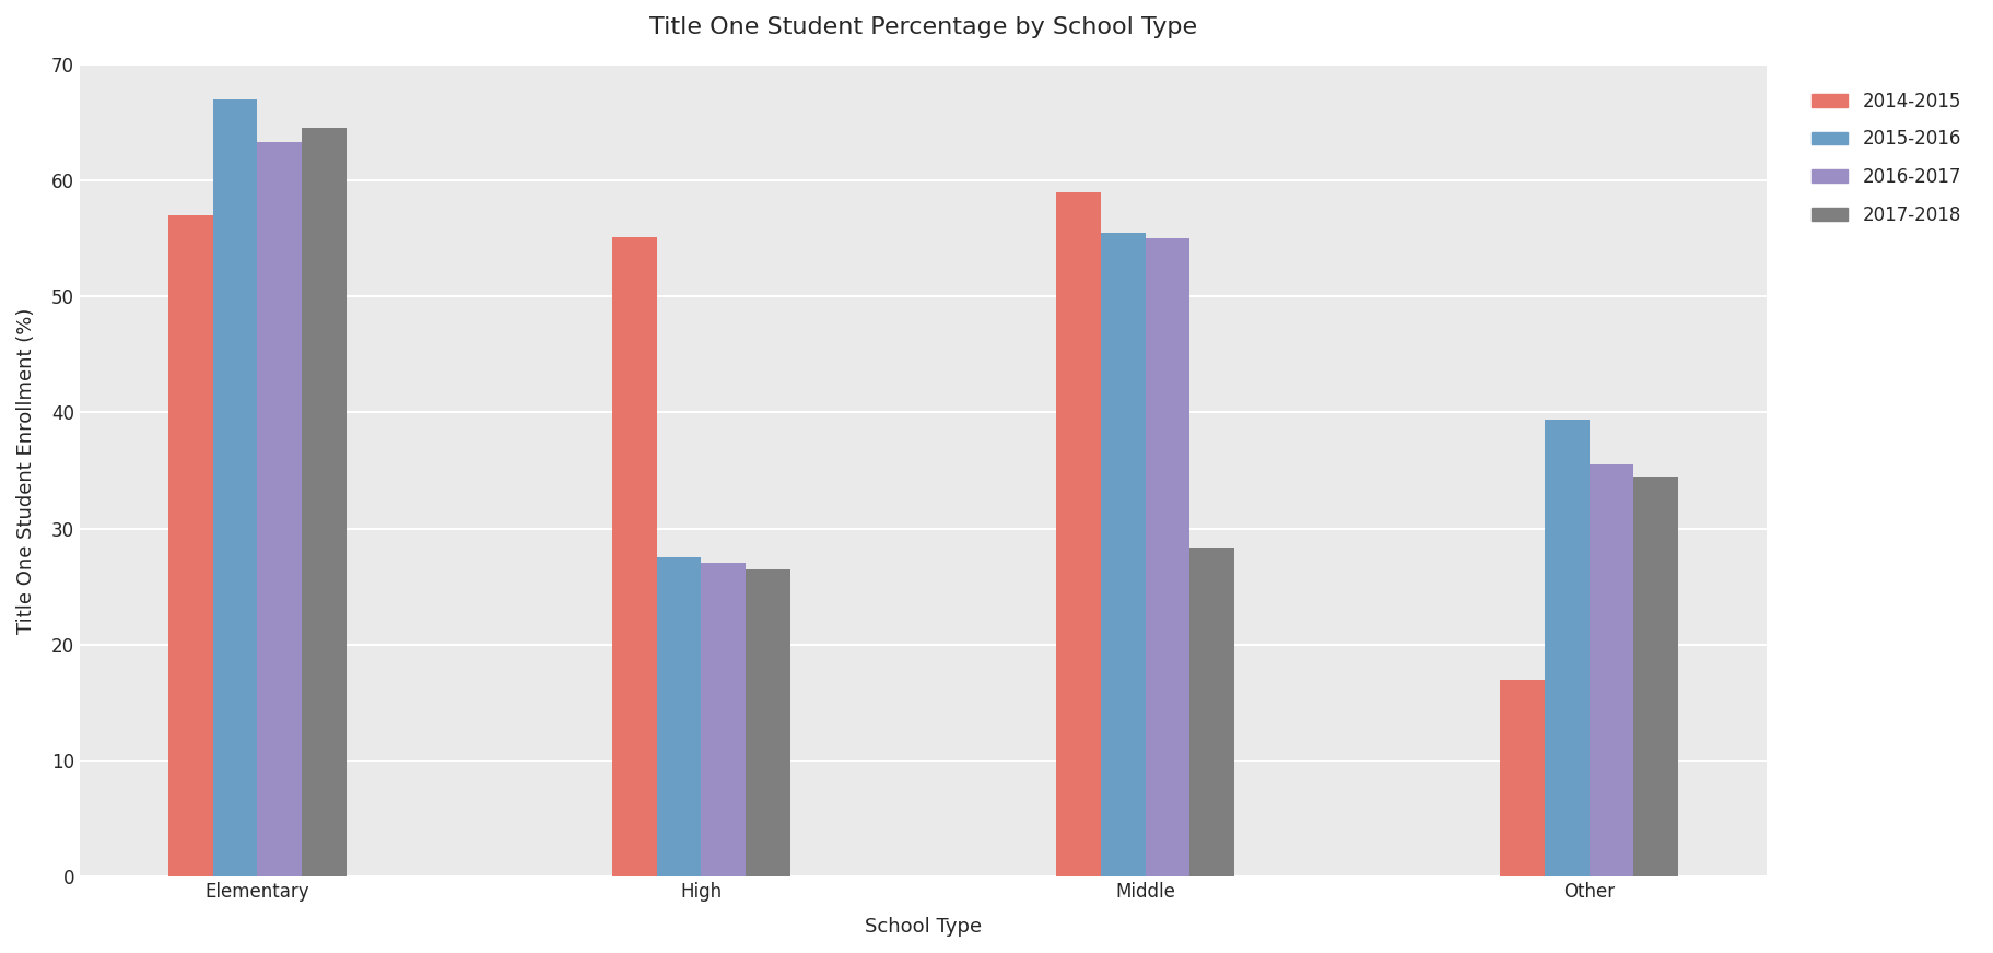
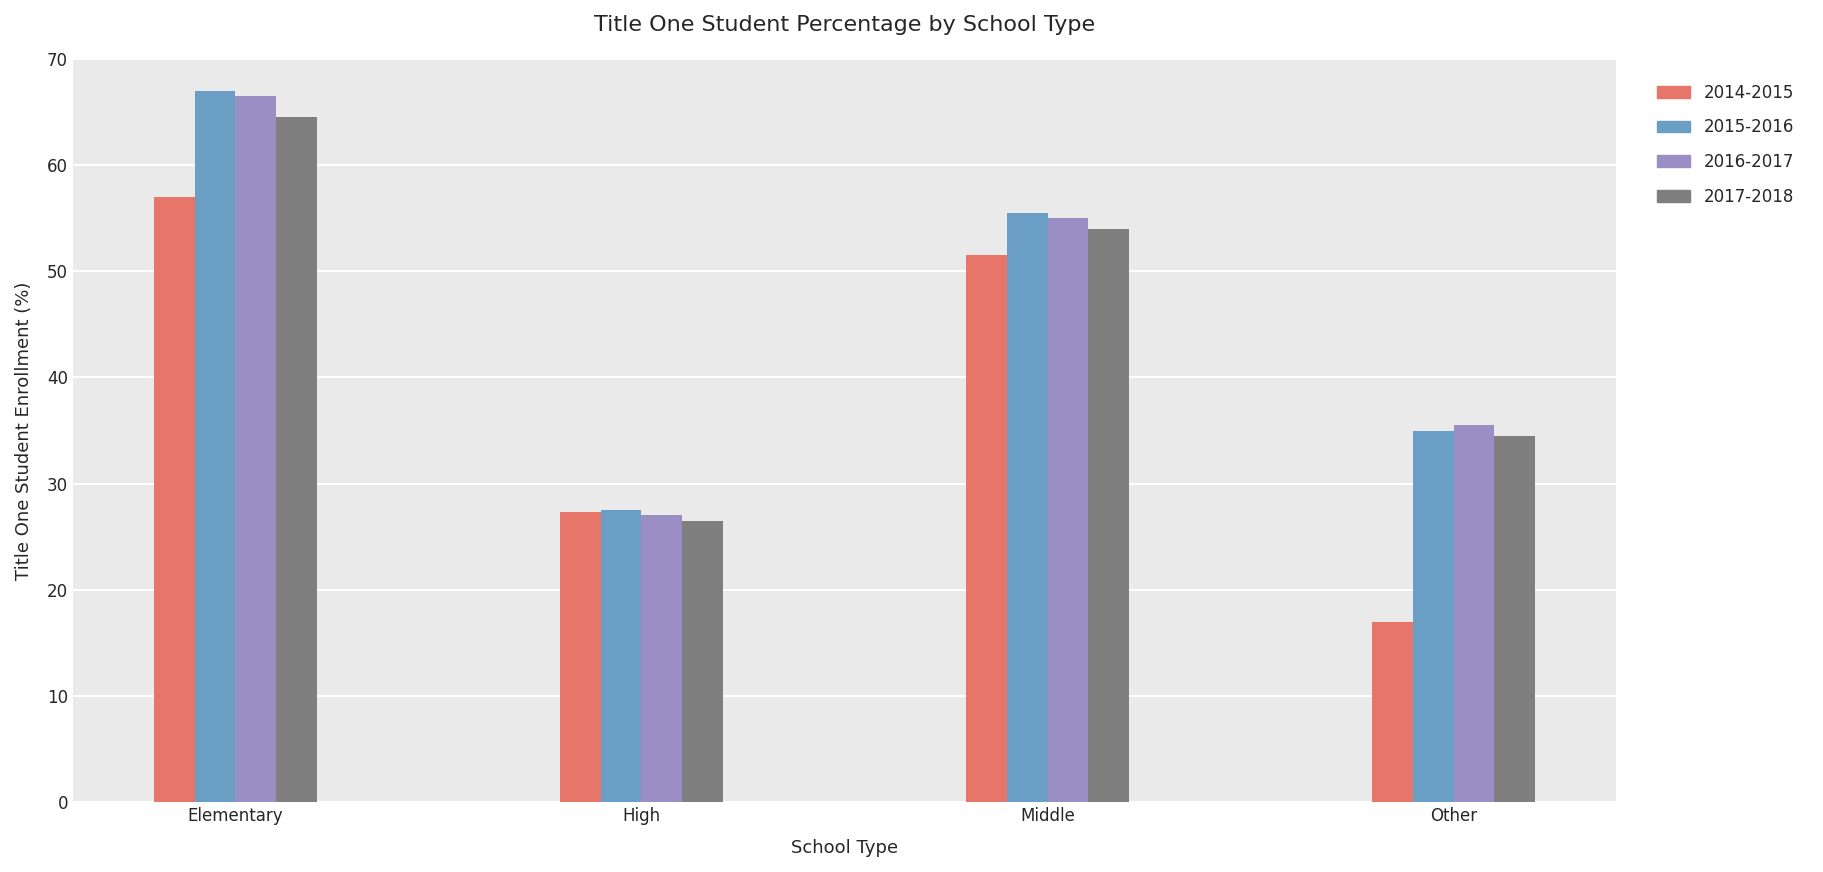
2016-2017/Elementary: 63.3 -> 66.5
2014-2015/High: 55.1 -> 27.3
2014-2015/Middle: 59.0 -> 51.5
2017-2018/Middle: 28.4 -> 54.0
2015-2016/Other: 39.4 -> 35.0
